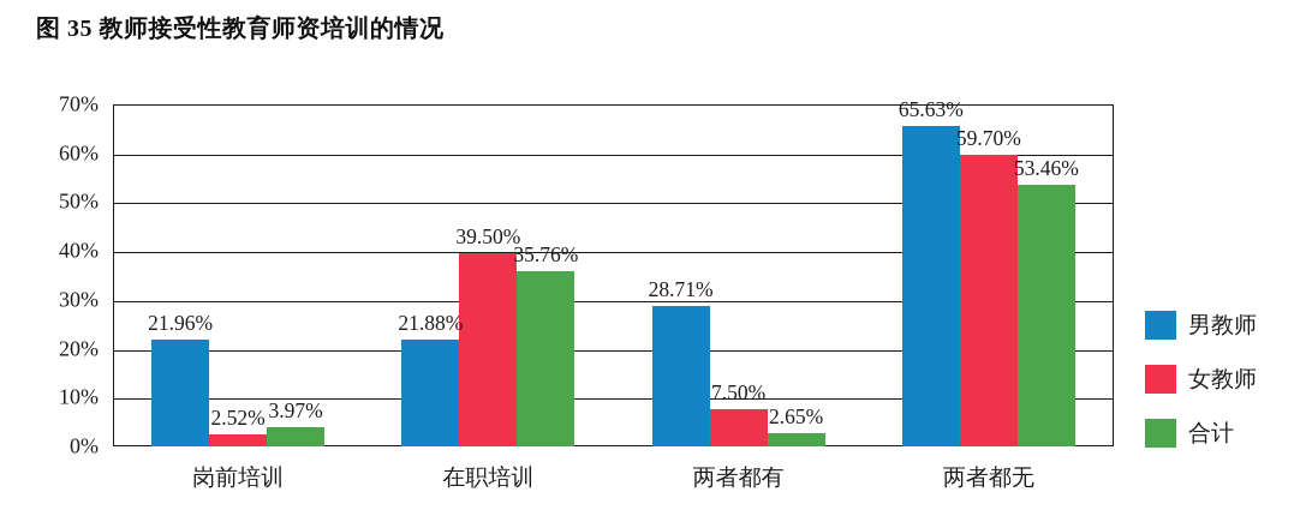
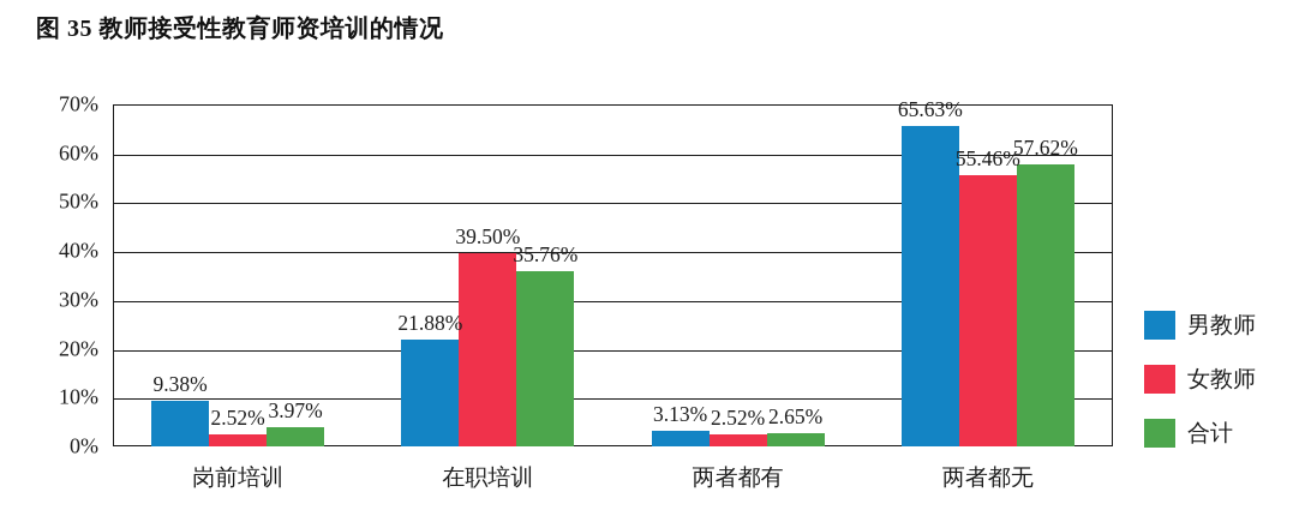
男教师/岗前培训: 21.96% -> 9.38%
男教师/两者都有: 28.71% -> 3.13%
女教师/两者都有: 7.50% -> 2.52%
女教师/两者都无: 59.70% -> 55.46%
合计/两者都无: 53.46% -> 57.62%
